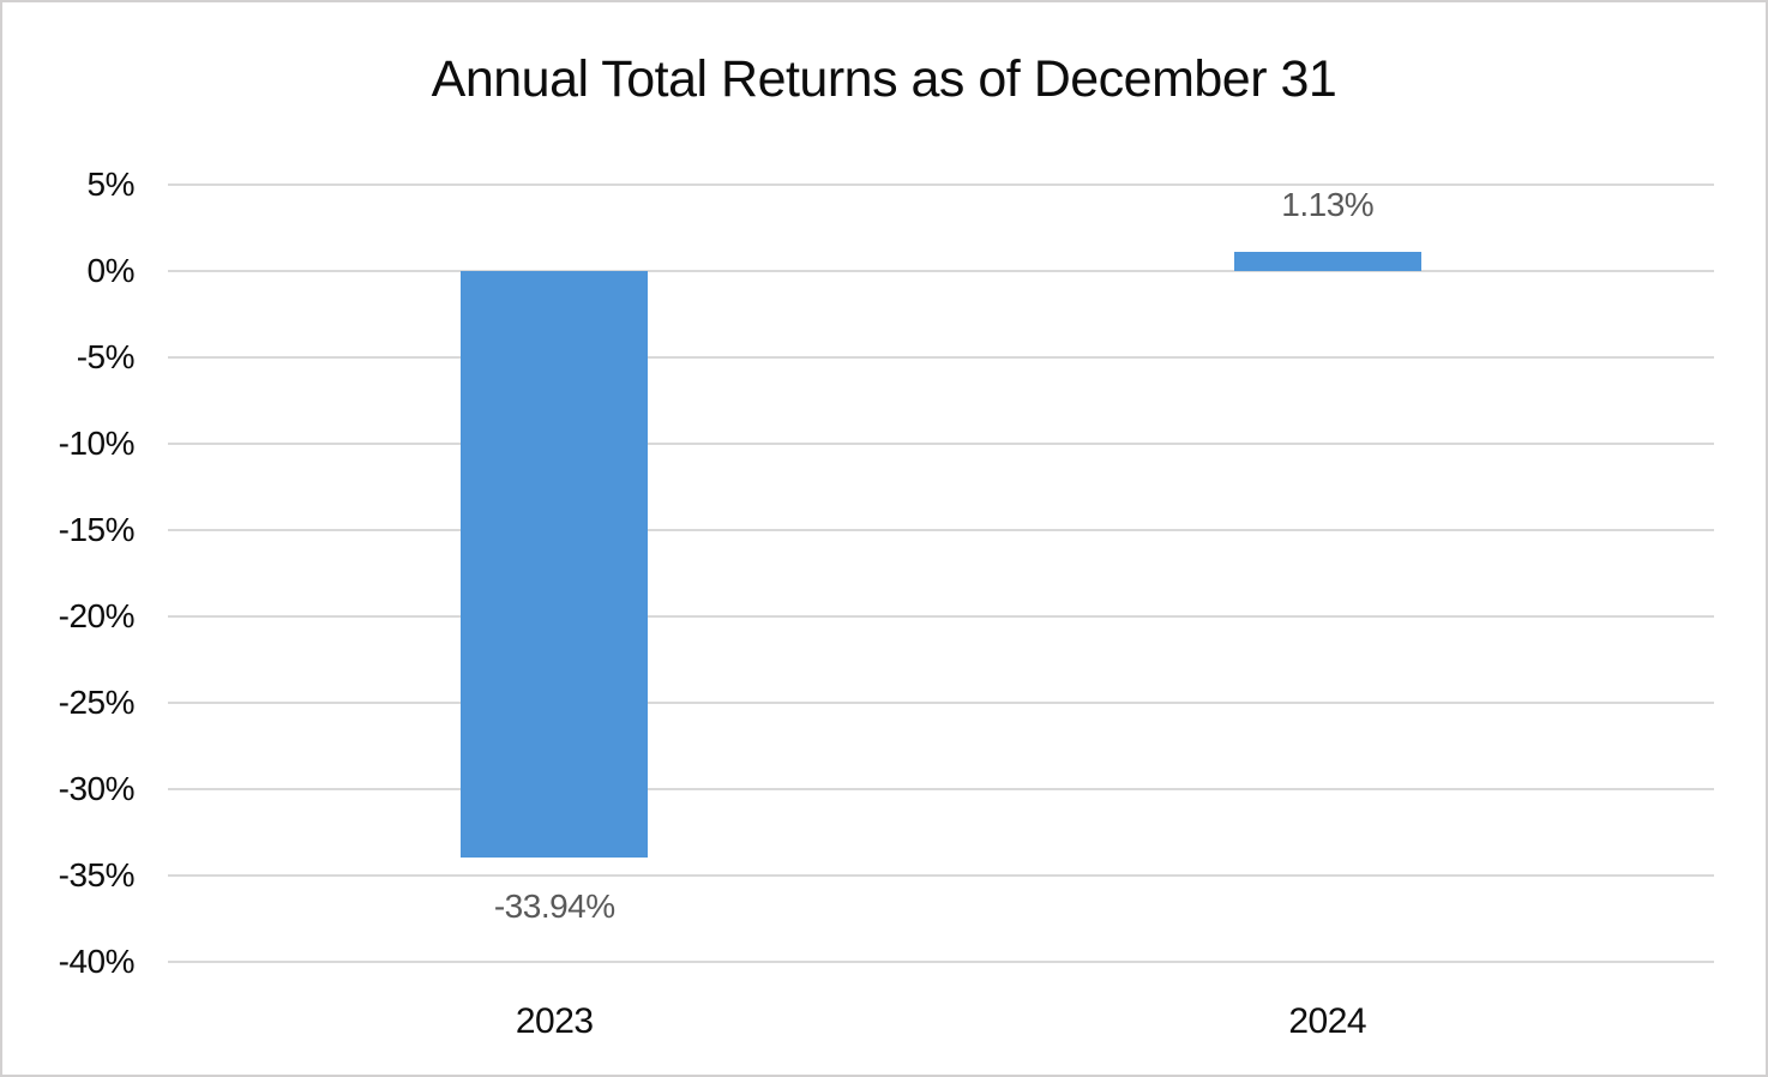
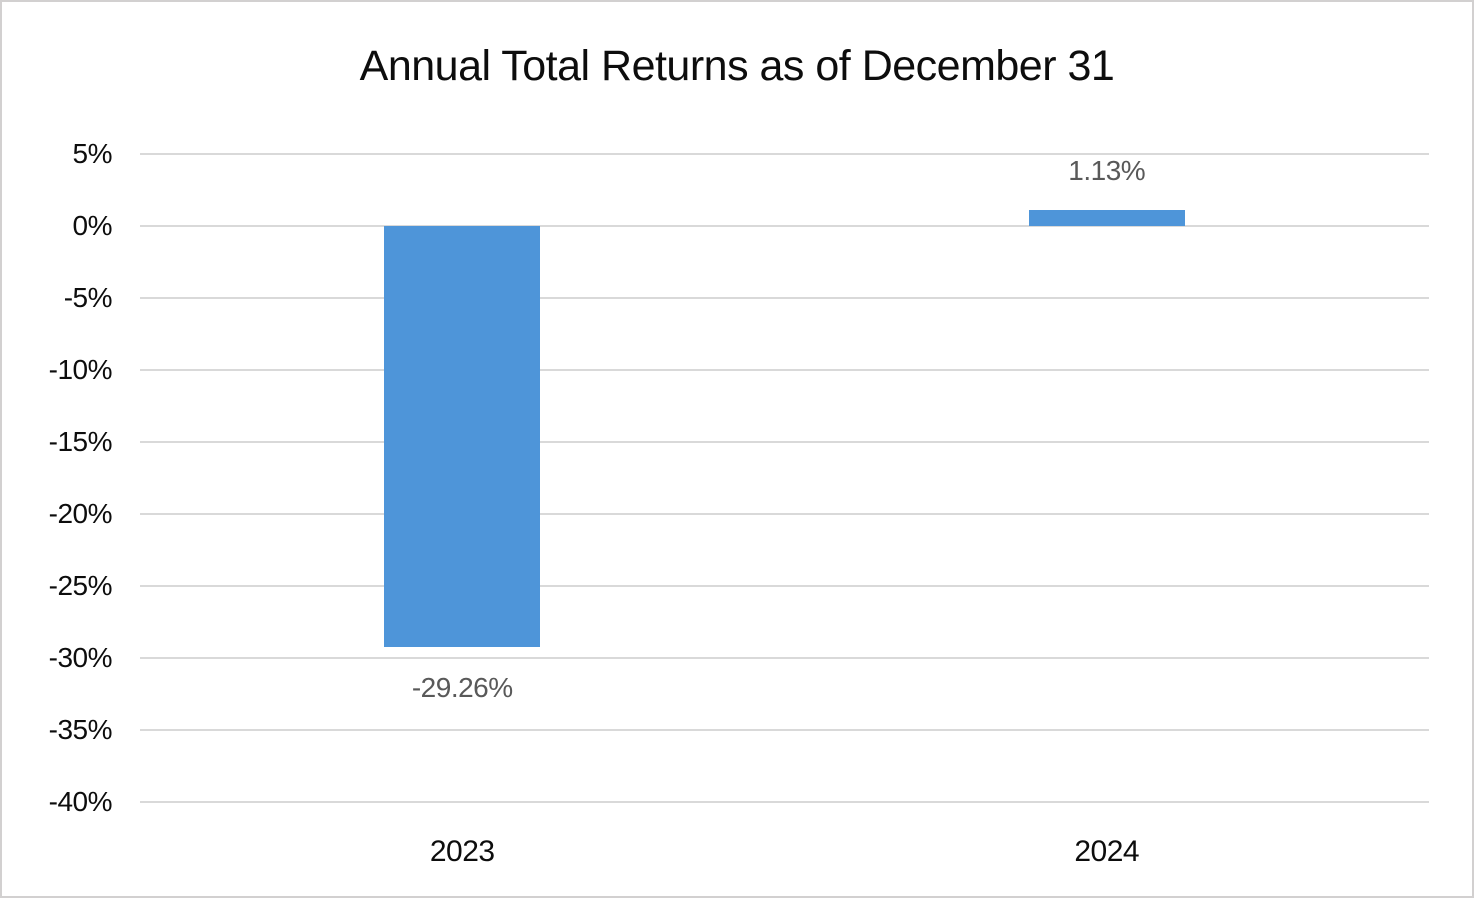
2023: -33.94% -> -29.26%
